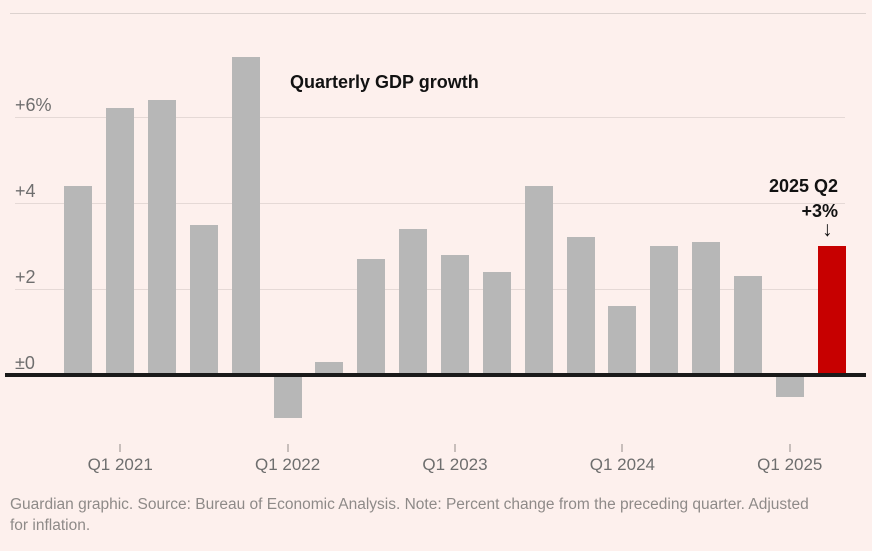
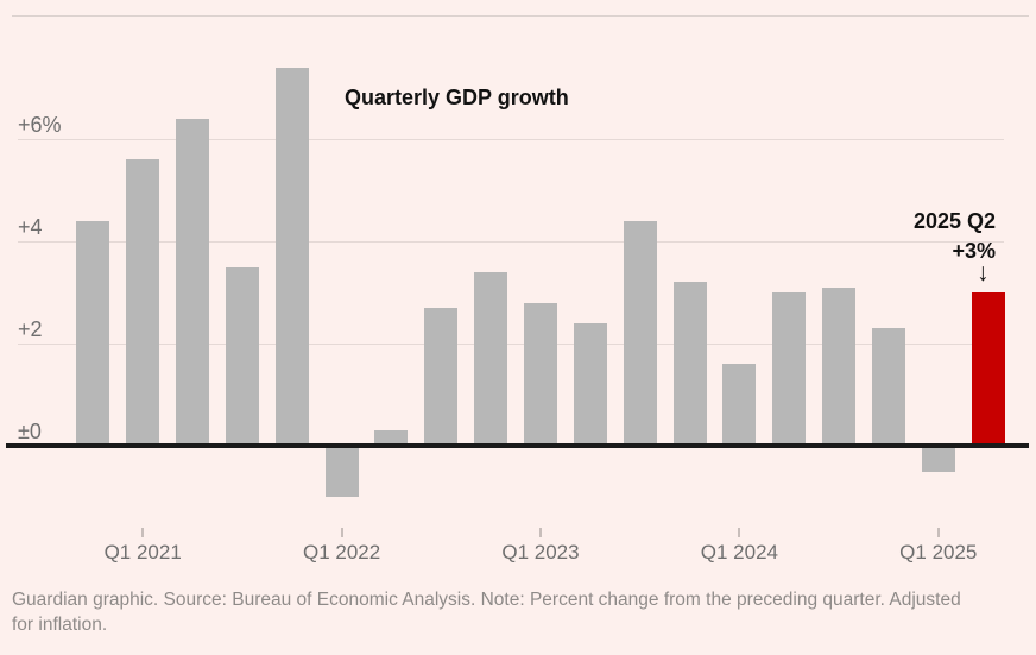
Q1 2021: 6.2% -> 5.6%
